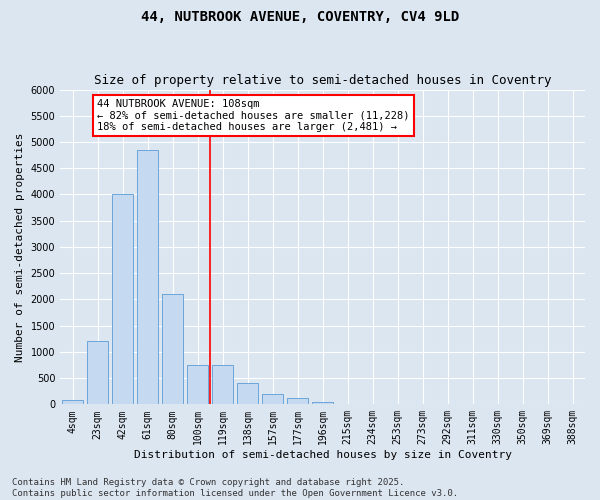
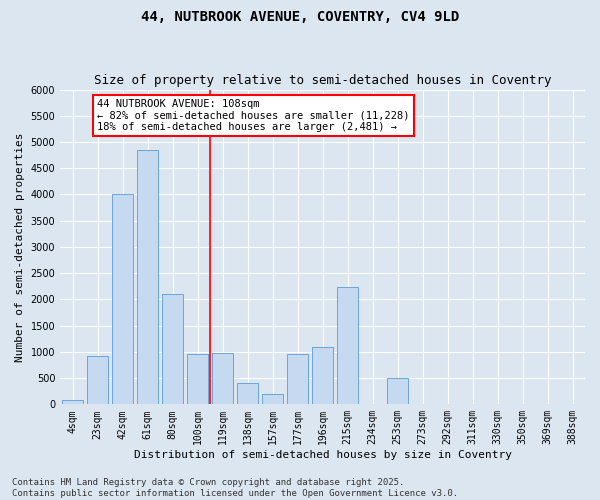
23sqm: 1200 -> 920
100sqm: 750 -> 960
119sqm: 750 -> 980
177sqm: 130 -> 960
196sqm: 50 -> 1100
215sqm: 20 -> 2240
253sqm: 0 -> 500
